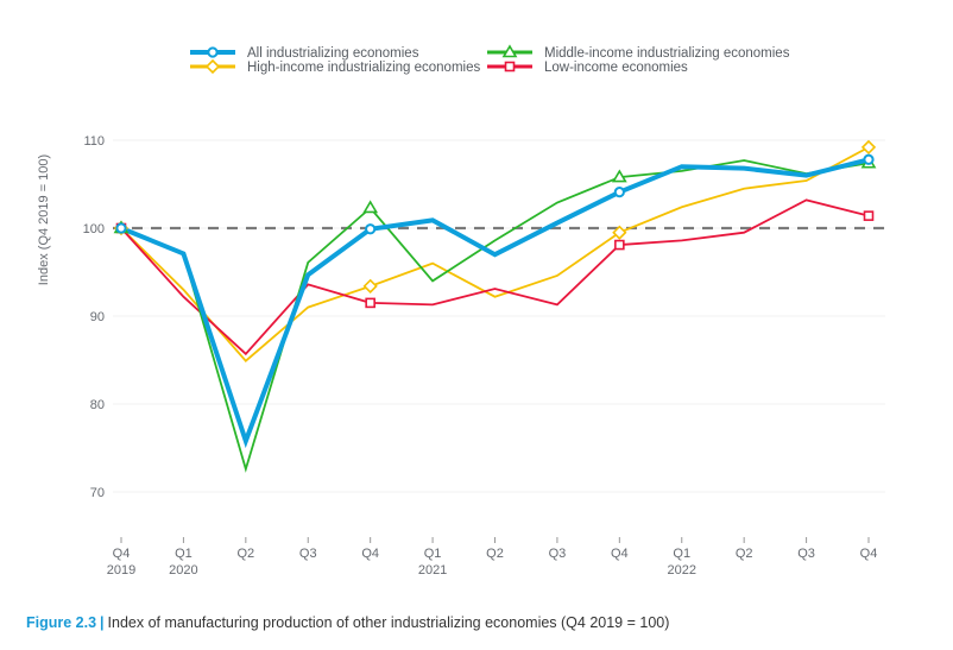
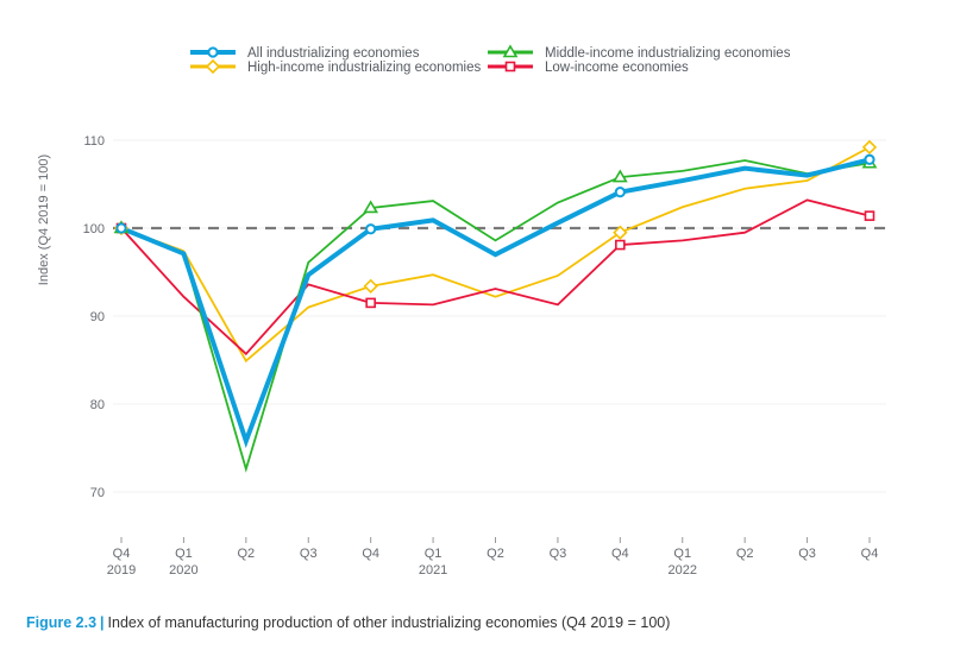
High-income industrializing economies/Q1 2020: 93 -> 97
High-income industrializing economies/Q1 2021: 96 -> 95
Middle-income industrializing economies/Q1 2021: 94 -> 103
All industrializing economies/Q1 2022: 107 -> 105
